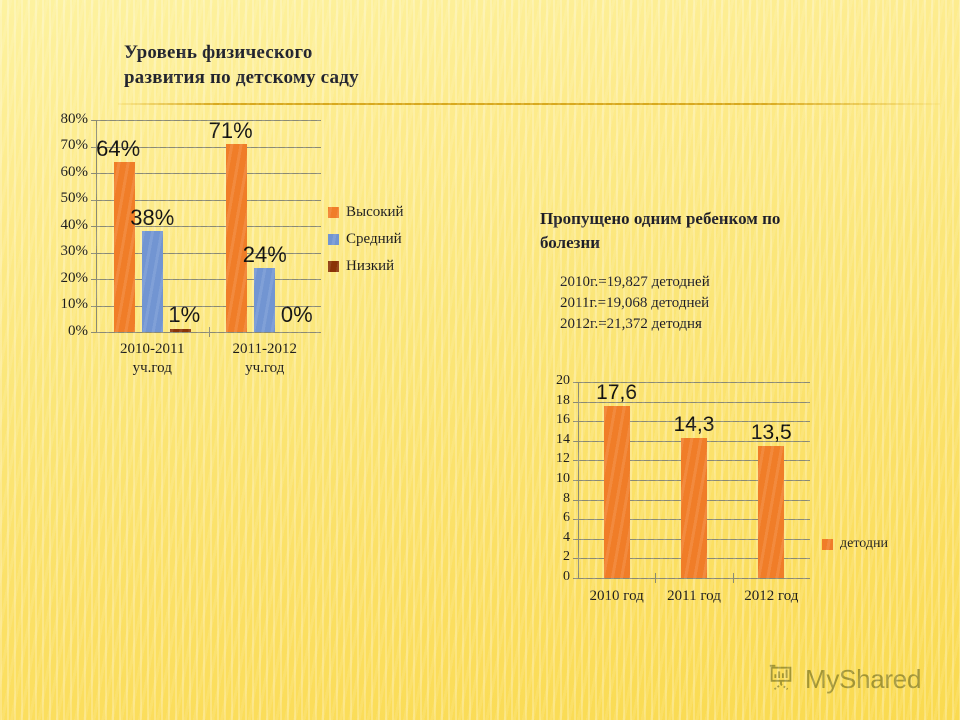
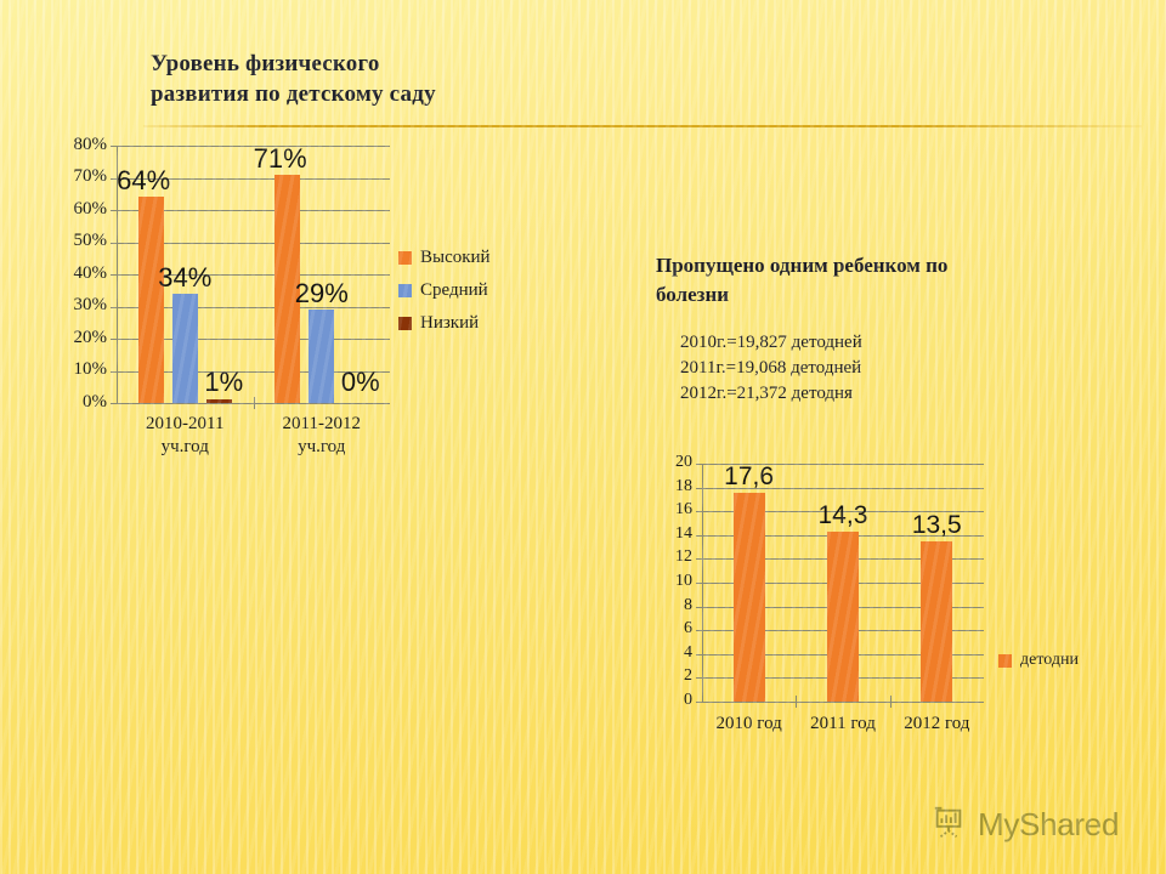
Уровень физического развития по детскому саду/Средний/2010-2011 уч.год: 38% -> 34%
Уровень физического развития по детскому саду/Средний/2011-2012 уч.год: 24% -> 29%
